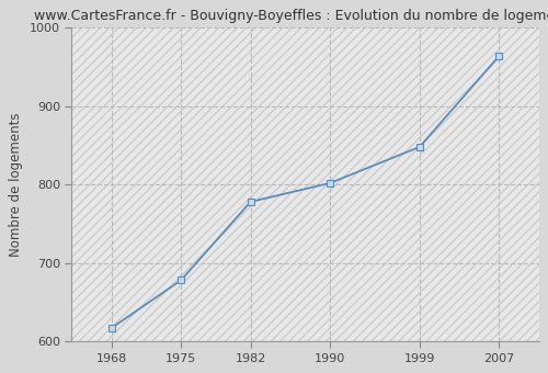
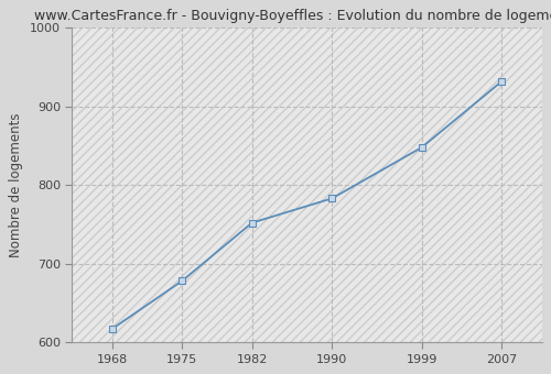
1982: 778 -> 752
1990: 802 -> 783
2007: 964 -> 932
